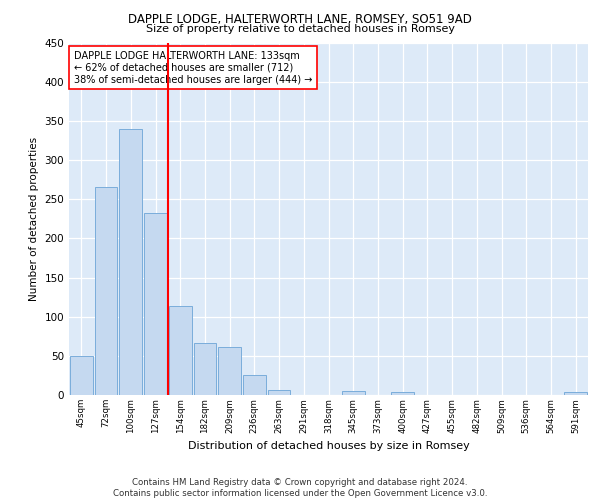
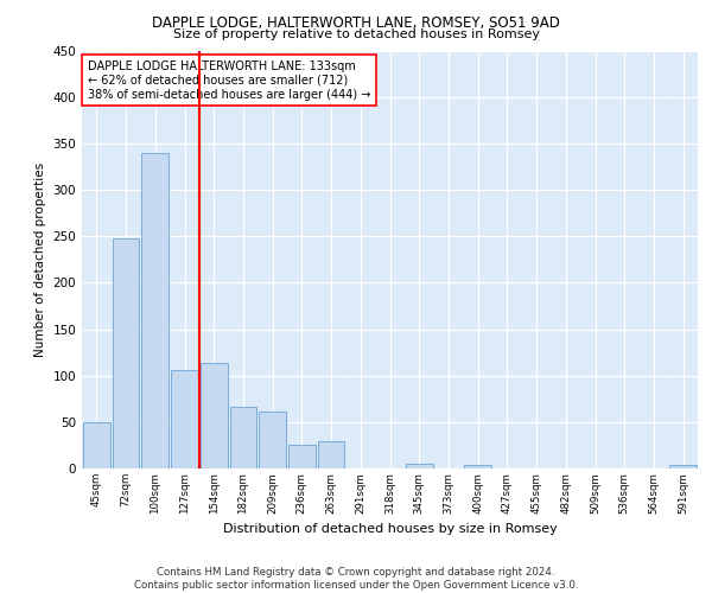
72sqm: 265 -> 248
127sqm: 232 -> 106
263sqm: 6 -> 30
